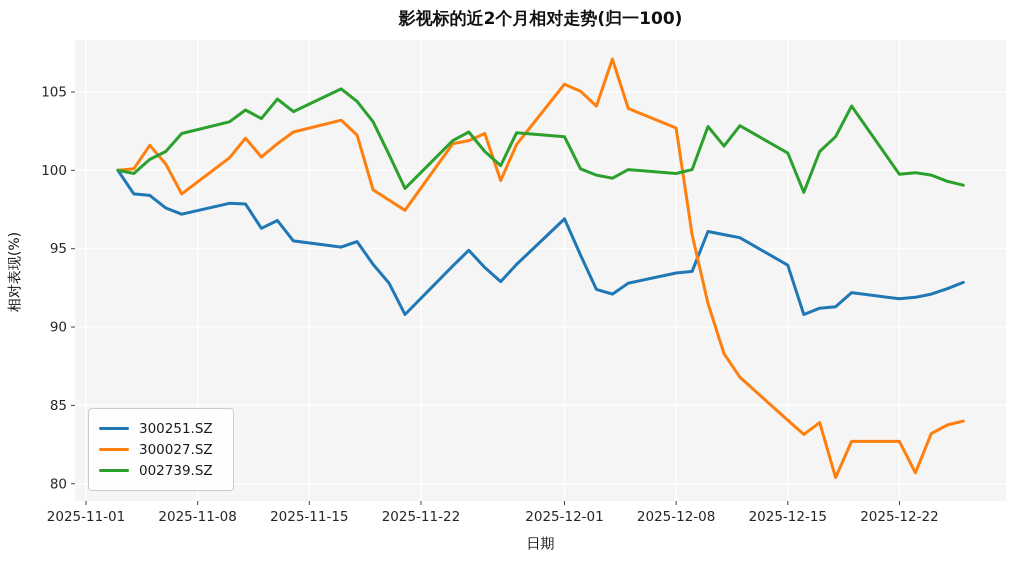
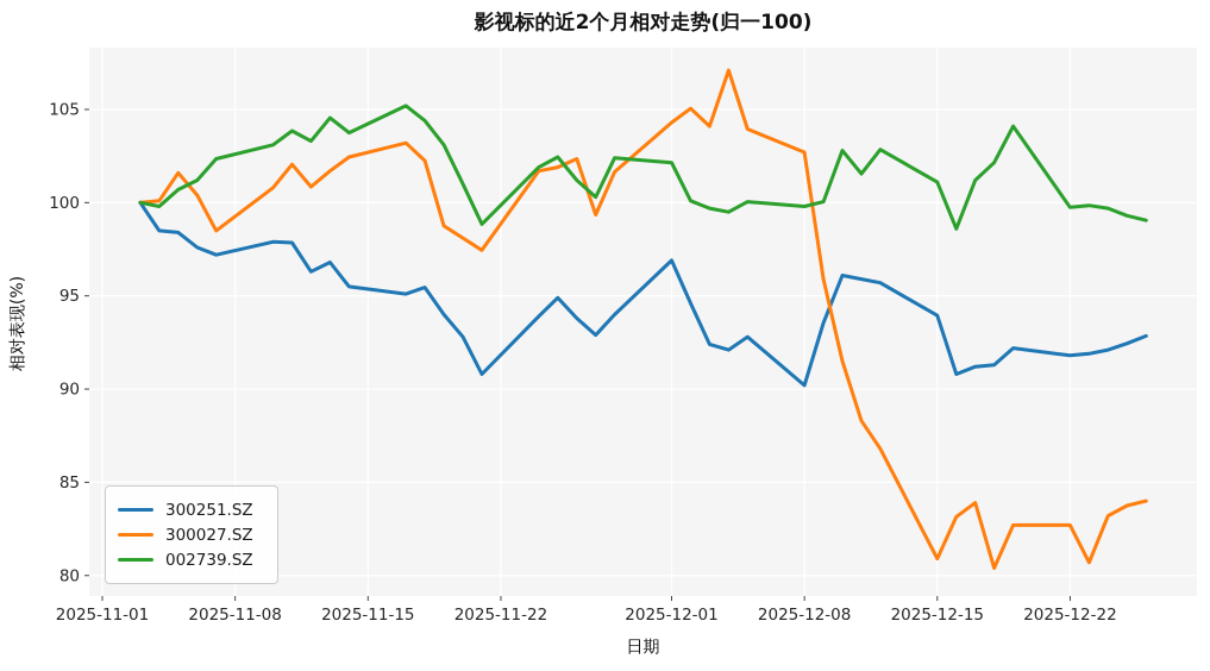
300027.SZ/2025-12-01: 105.5 -> 104.3
300251.SZ/2025-12-08: 93.5 -> 90.2
300027.SZ/2025-12-15: 84.0 -> 80.9
